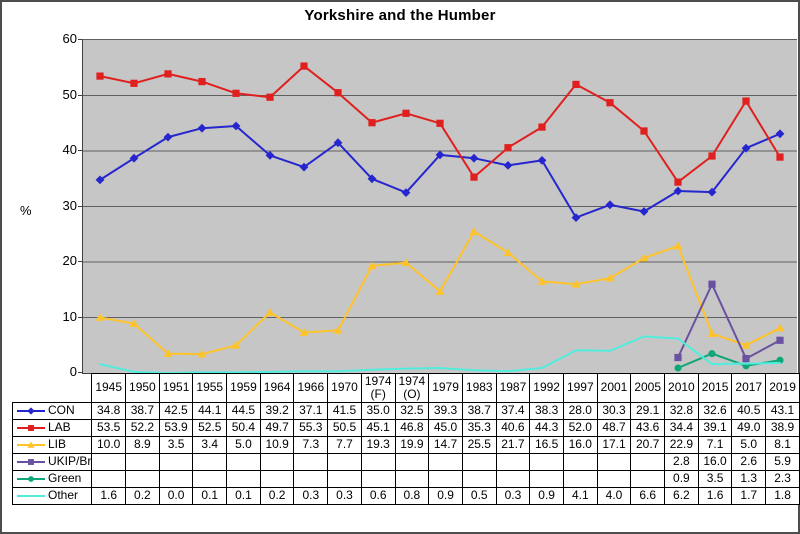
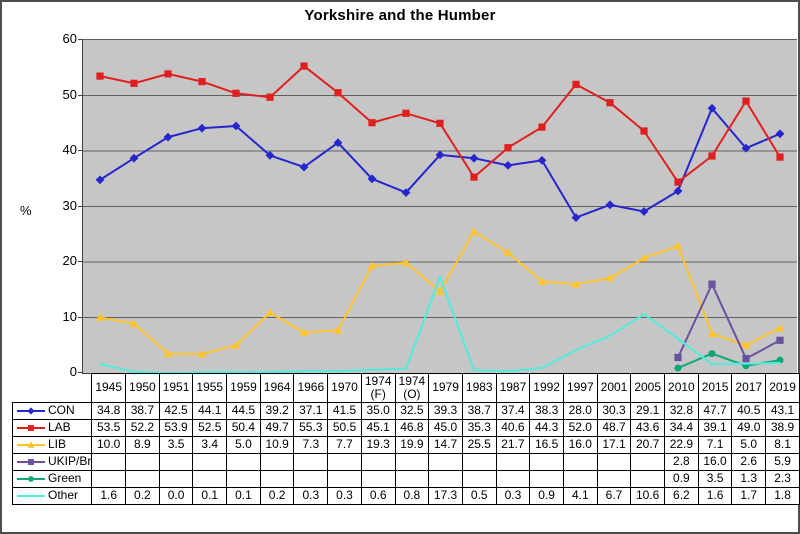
Other/1979: 0.9 -> 17.3
Other/2001: 4.0 -> 6.7
Other/2005: 6.6 -> 10.6
CON/2015: 32.6 -> 47.7
